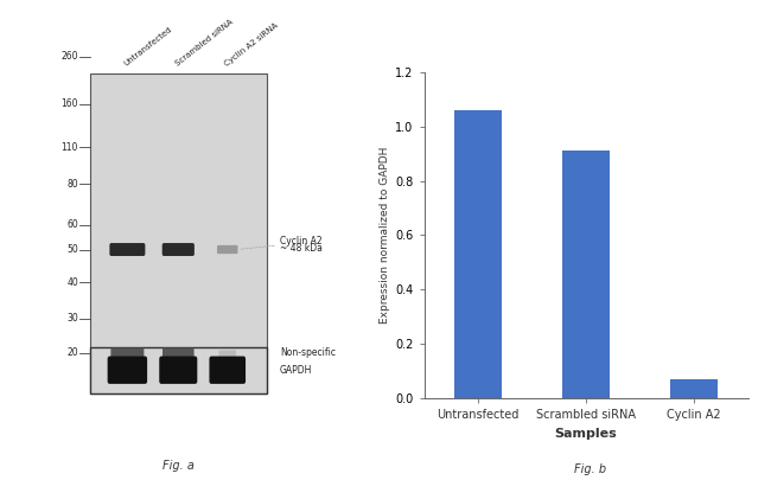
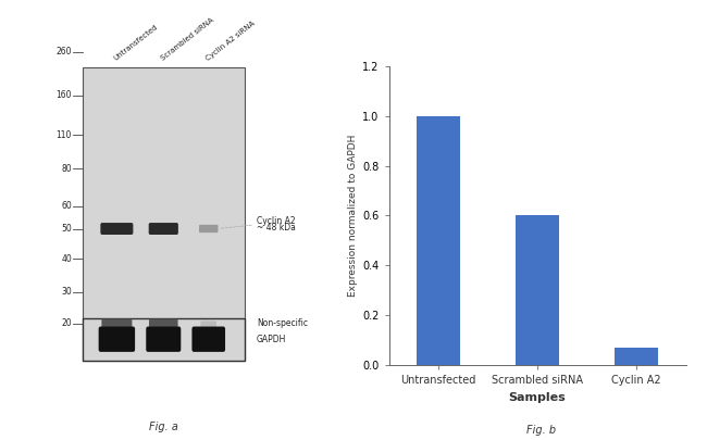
Untransfected: 1.06 -> 1.00
Scrambled siRNA: 0.91 -> 0.60
